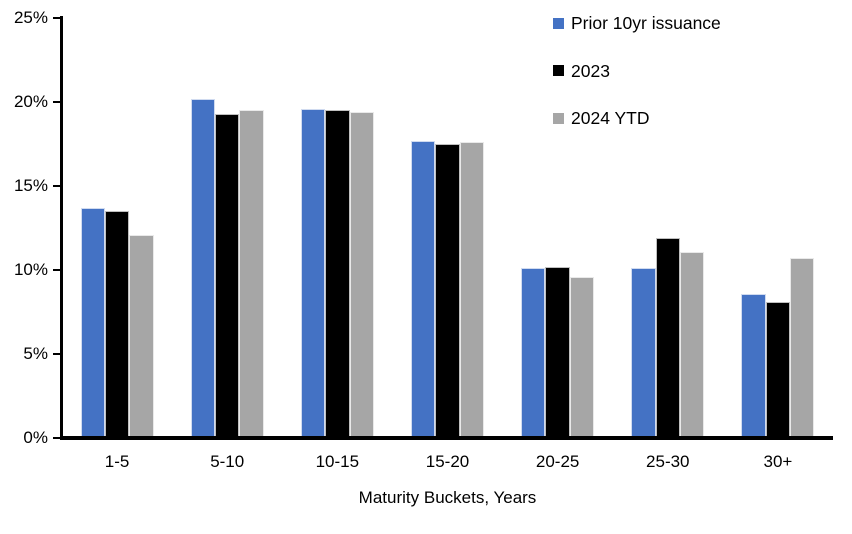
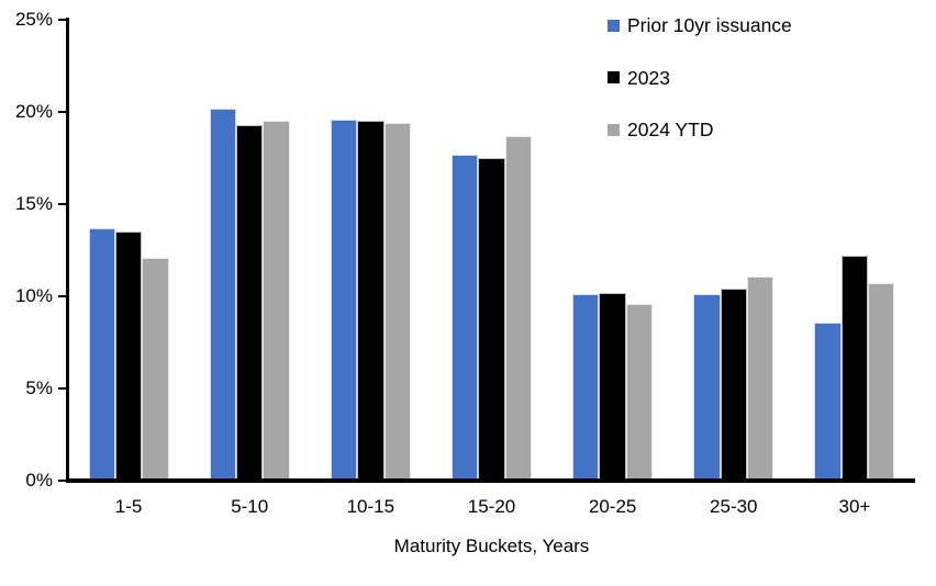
2024 YTD/15-20: 17.6% -> 18.7%
2023/25-30: 11.9% -> 10.4%
2023/30+: 8.1% -> 12.2%
